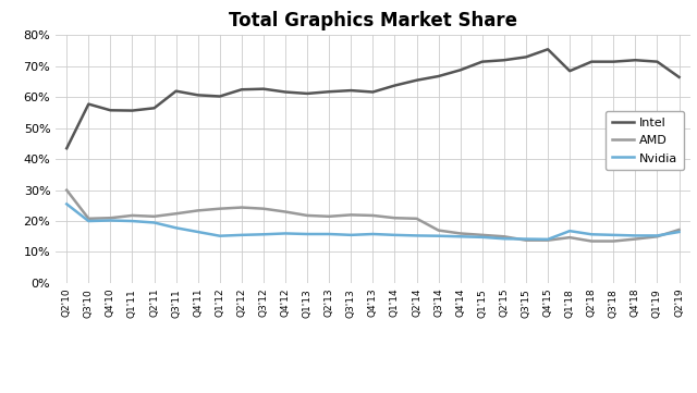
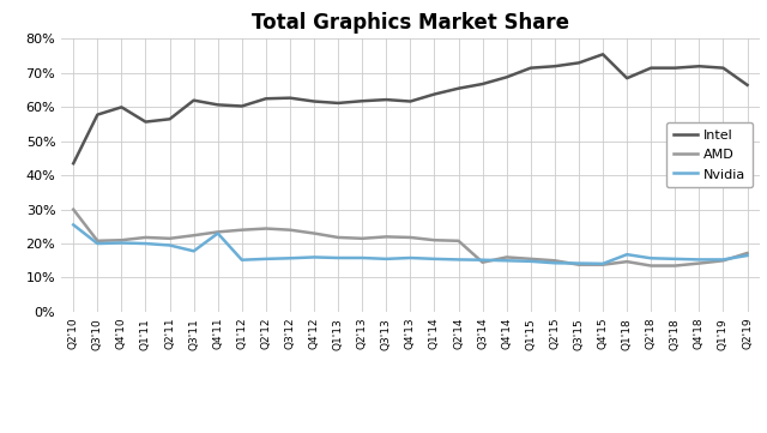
Intel/Q4'10: 55.8% -> 60.0%
Nvidia/Q4'11: 16.5% -> 23.0%
AMD/Q3'14: 17.0% -> 14.5%
